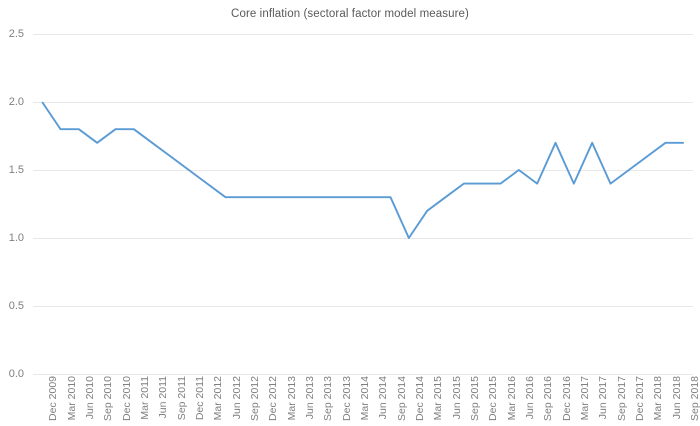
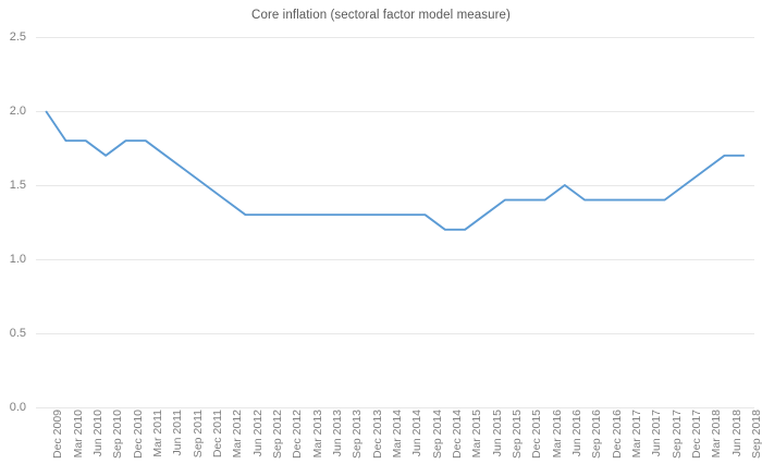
Dec 2014: 1.0 -> 1.2
Dec 2016: 1.7 -> 1.4
Jun 2017: 1.7 -> 1.4
